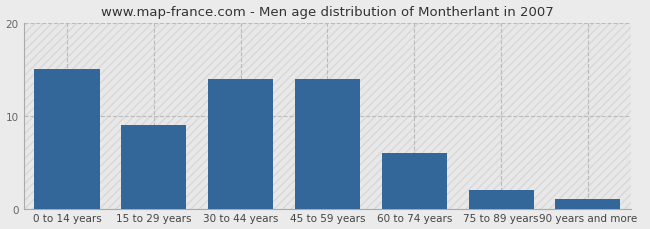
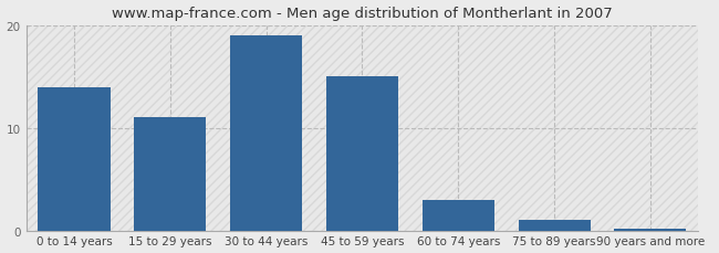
0 to 14 years: 15.0 -> 14.0
15 to 29 years: 9.0 -> 11.0
30 to 44 years: 14.0 -> 19.0
45 to 59 years: 14.0 -> 15.0
60 to 74 years: 6.0 -> 3.0
75 to 89 years: 2.0 -> 1.0
90 years and more: 1.0 -> 0.2
